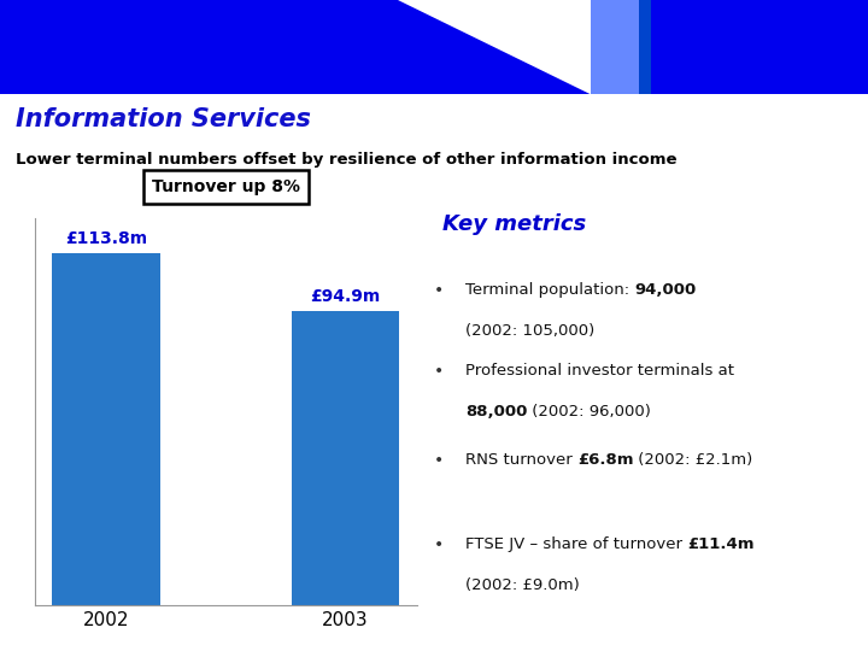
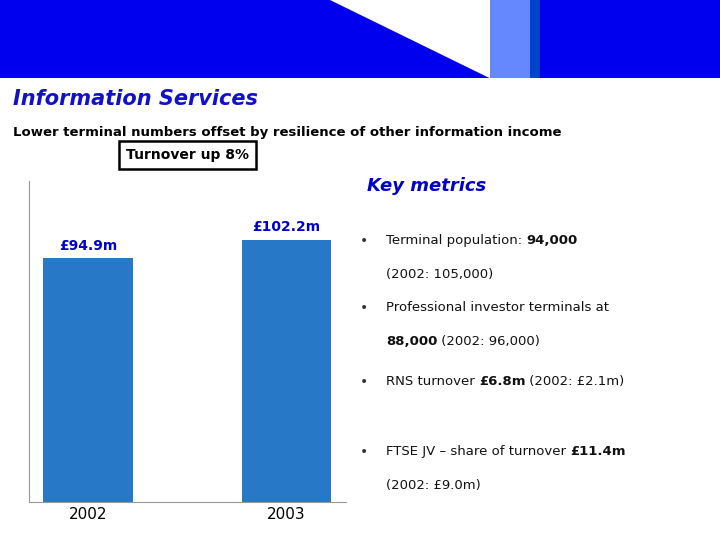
2002: £113.8m -> £94.9m
2003: £94.9m -> £102.2m
